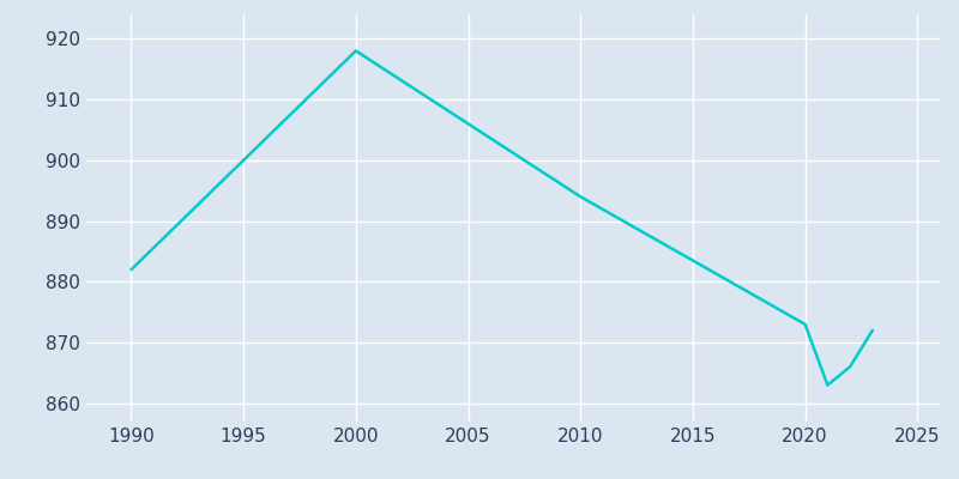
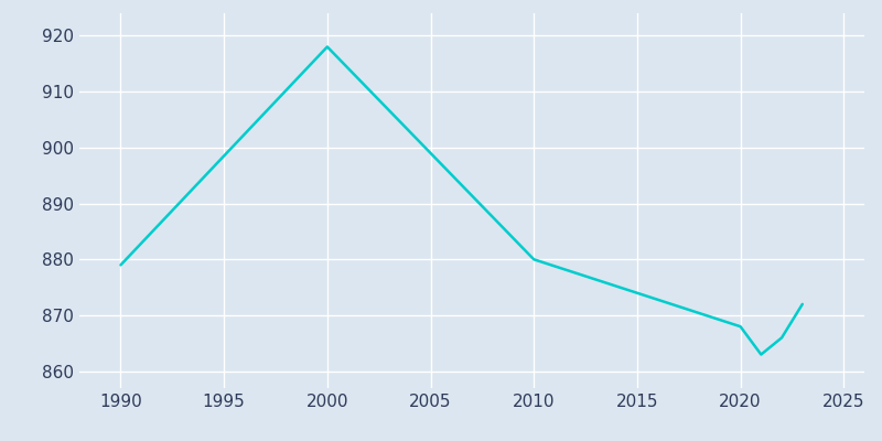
1990: 882 -> 879
2010: 894 -> 880
2020: 873 -> 868
